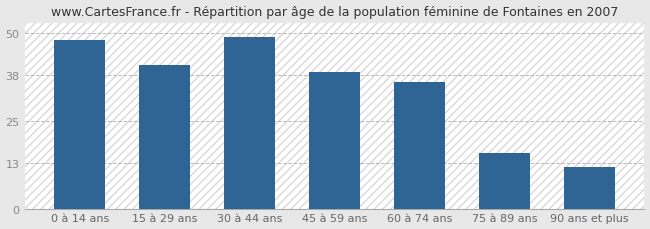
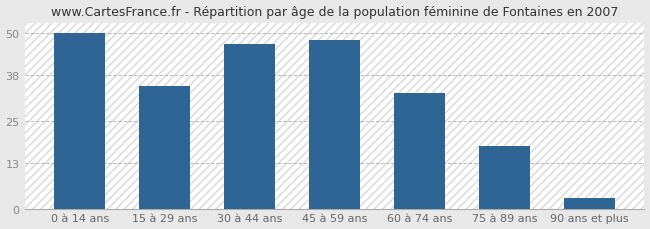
0 à 14 ans: 48 -> 50
15 à 29 ans: 41 -> 35
30 à 44 ans: 49 -> 47
45 à 59 ans: 39 -> 48
60 à 74 ans: 36 -> 33
75 à 89 ans: 16 -> 18
90 ans et plus: 12 -> 3
